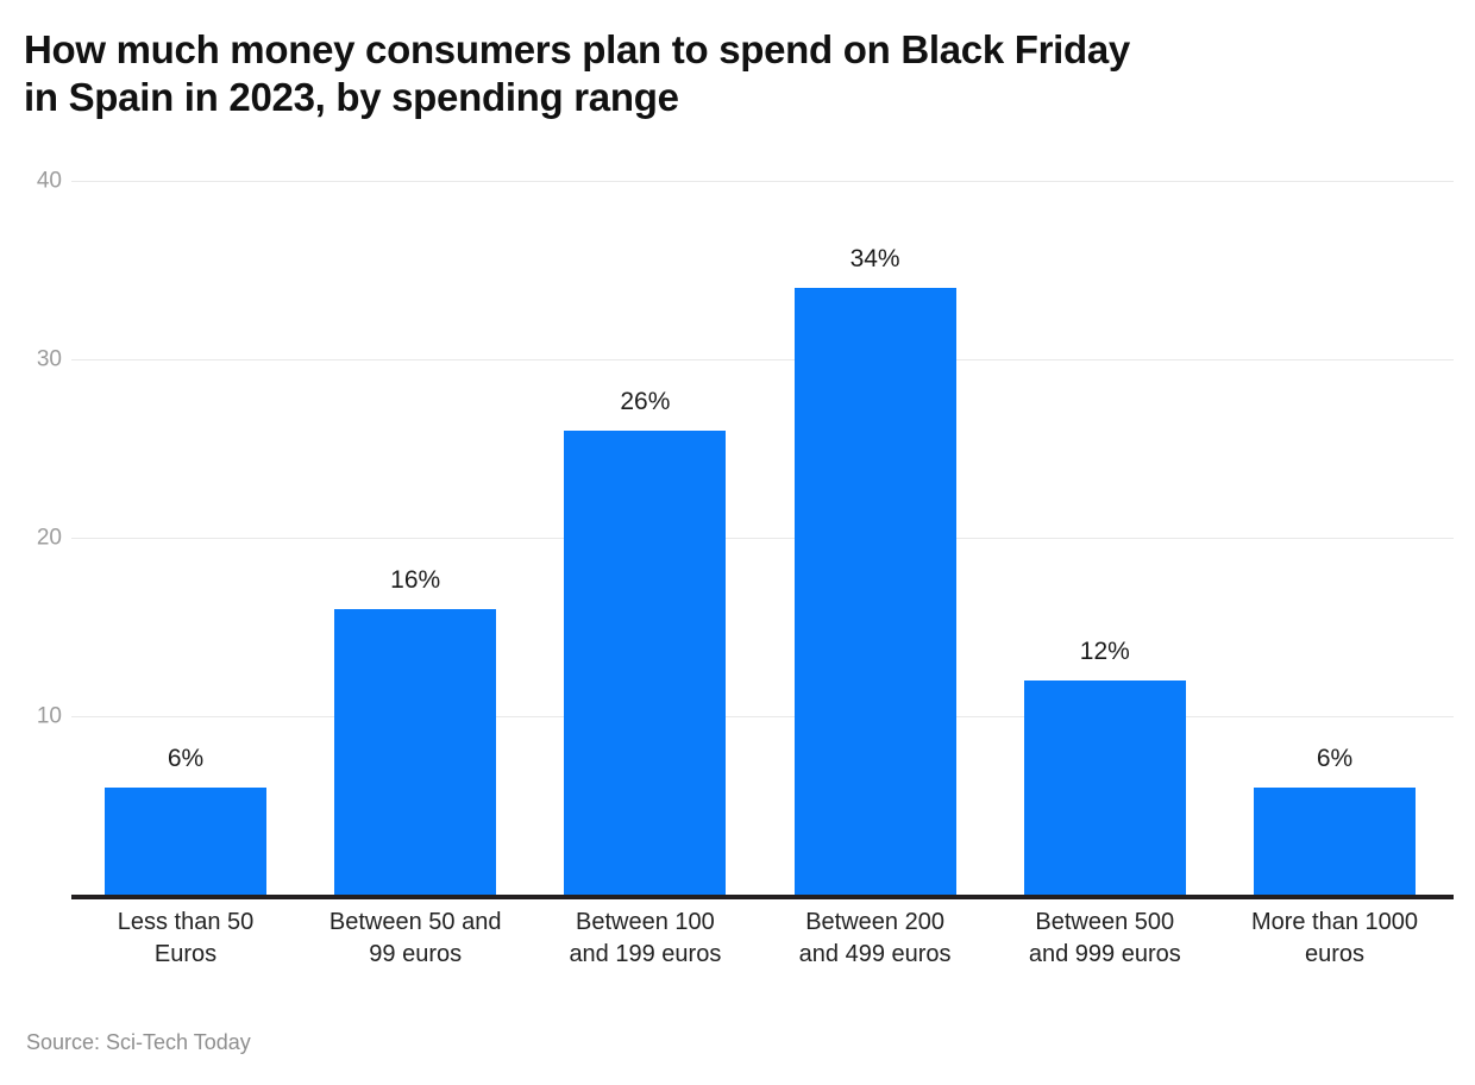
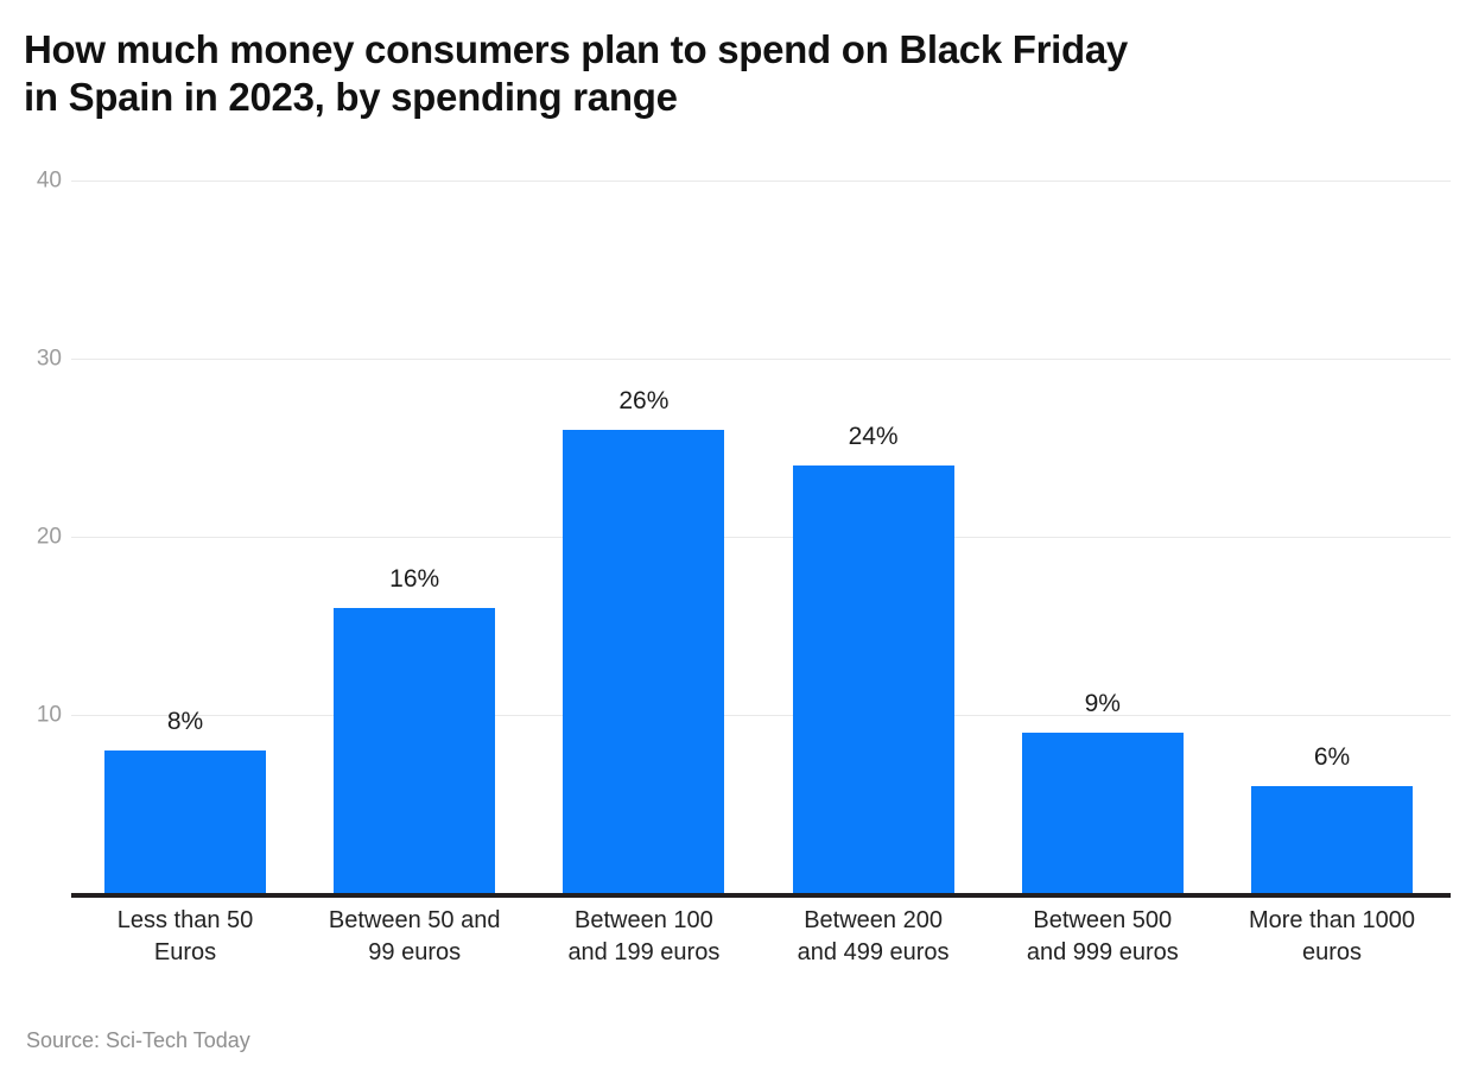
Less than 50 Euros: 6% -> 8%
Between 200 and 499 euros: 34% -> 24%
Between 500 and 999 euros: 12% -> 9%
